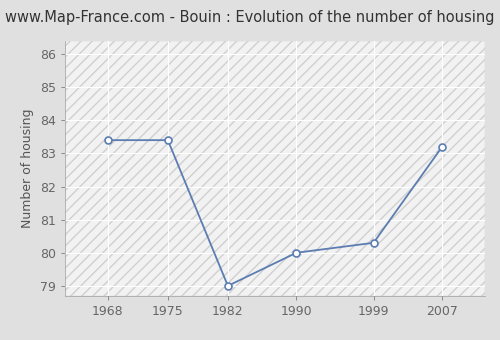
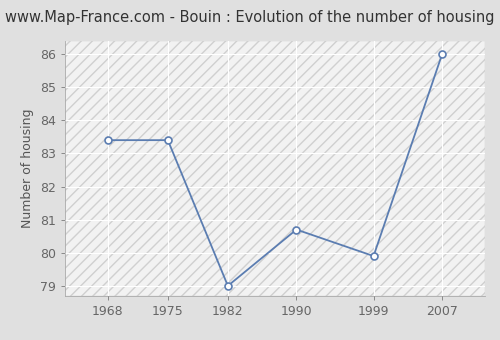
1990: 80.0 -> 80.7
1999: 80.3 -> 79.9
2007: 83.2 -> 86.0
